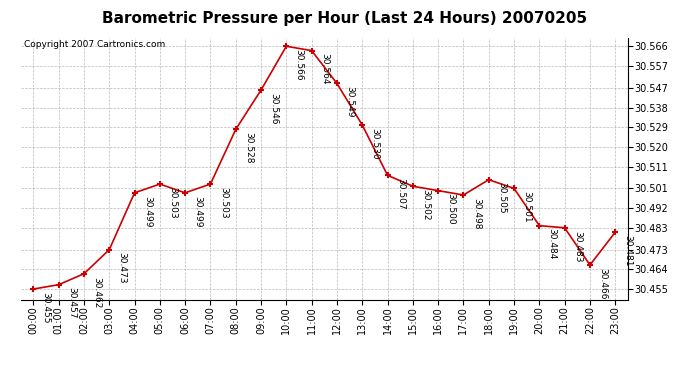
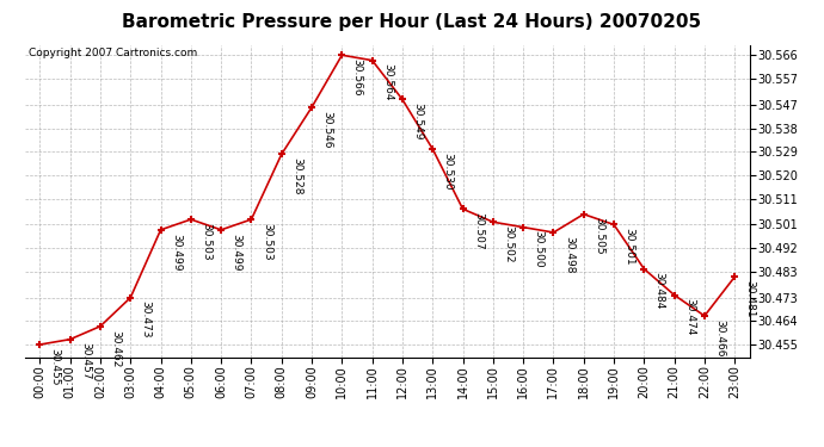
21:00: 30.483 -> 30.474
